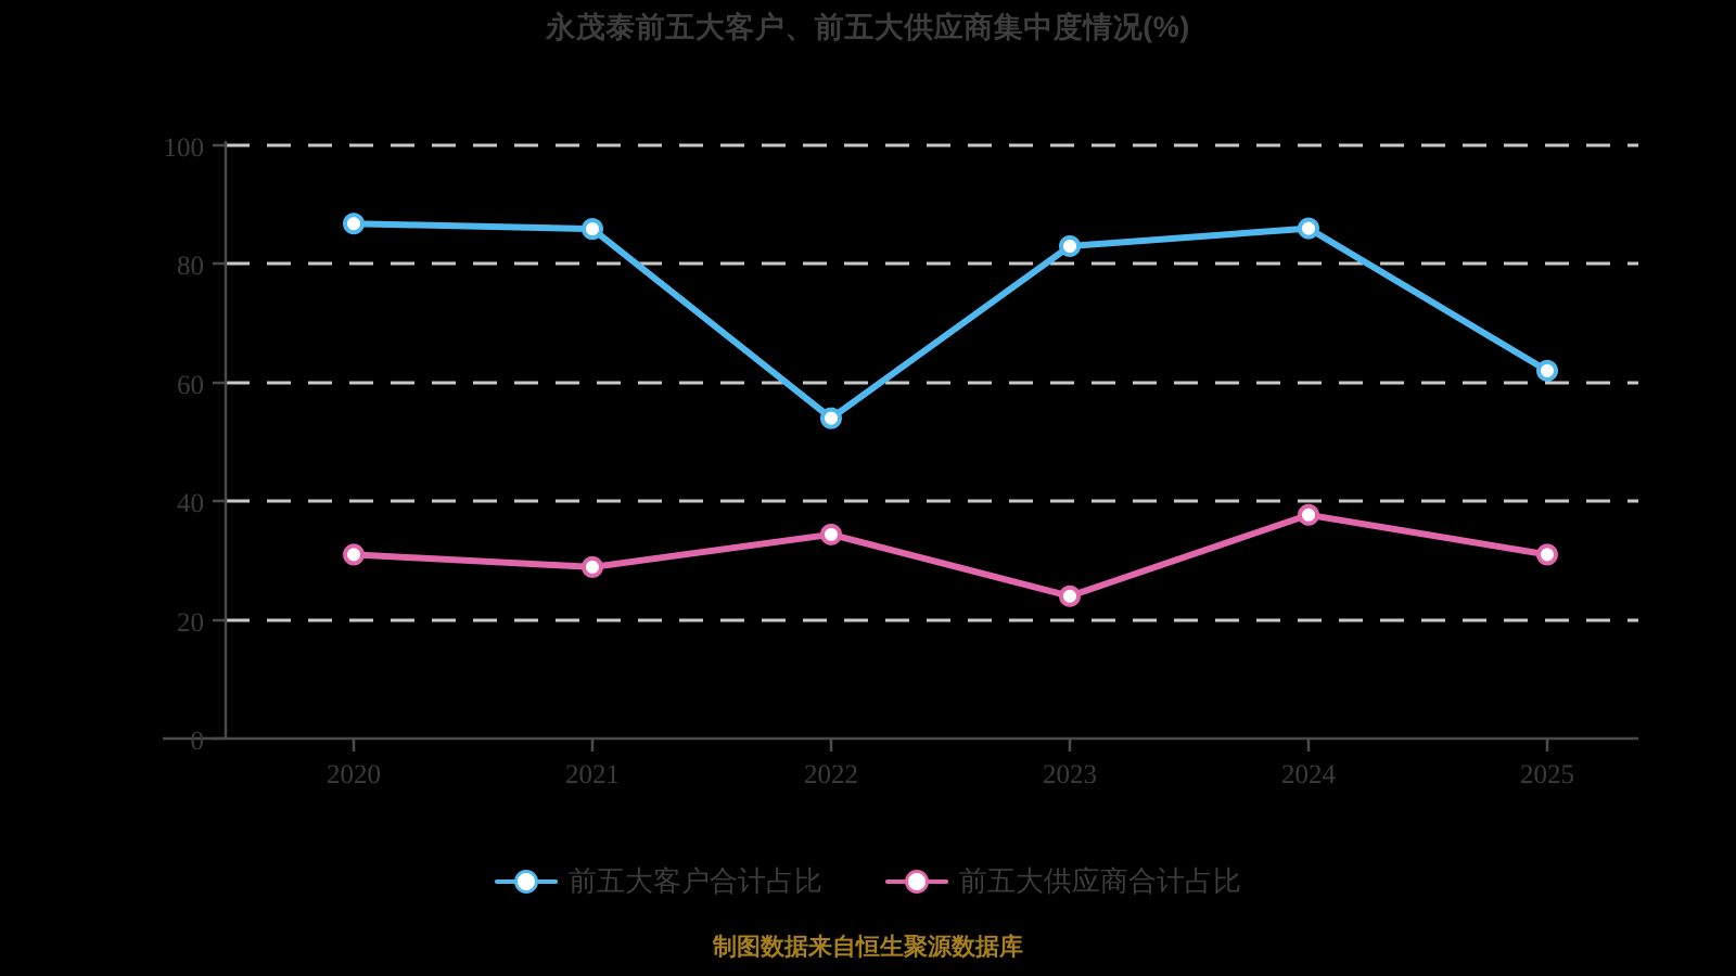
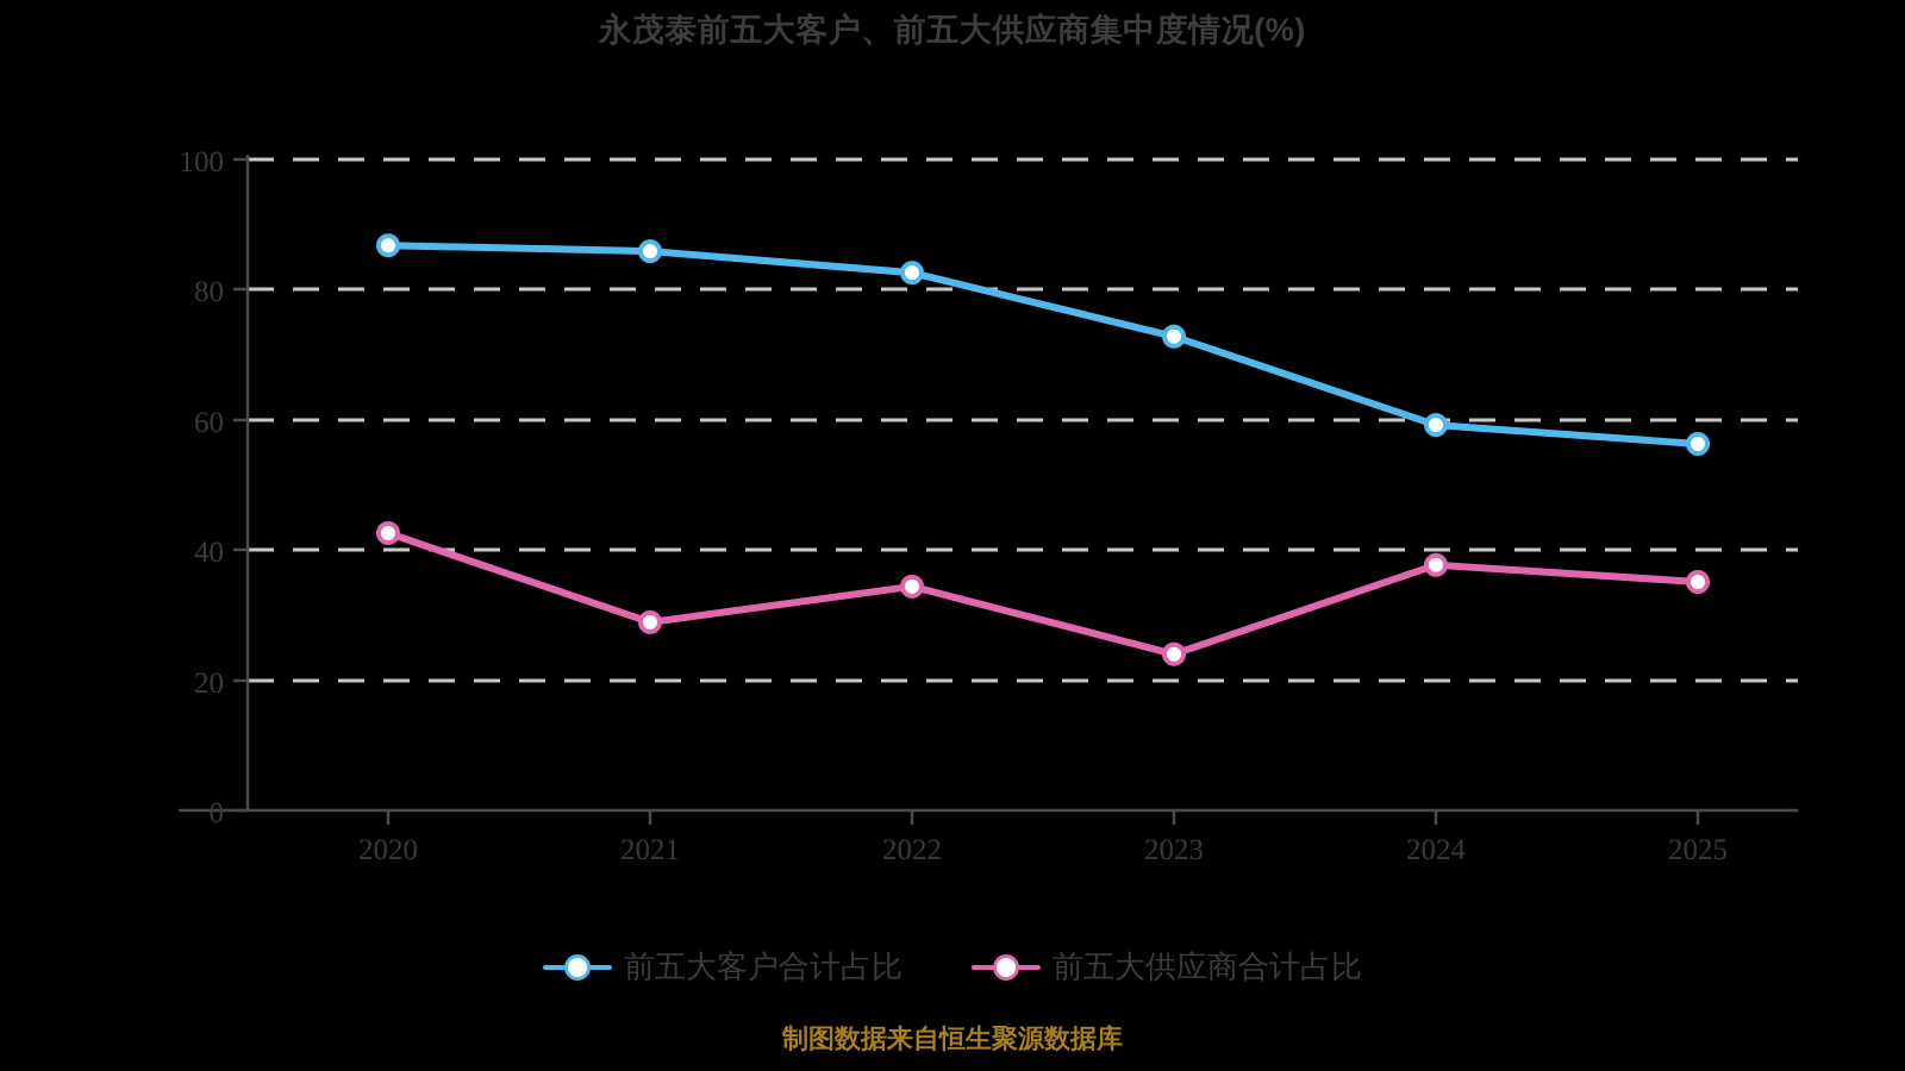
前五大供应商合计占比/2020: 31 -> 43
前五大客户合计占比/2022: 54 -> 83
前五大客户合计占比/2023: 83 -> 73
前五大客户合计占比/2024: 86 -> 59
前五大客户合计占比/2025: 62 -> 56
前五大供应商合计占比/2025: 31 -> 35
